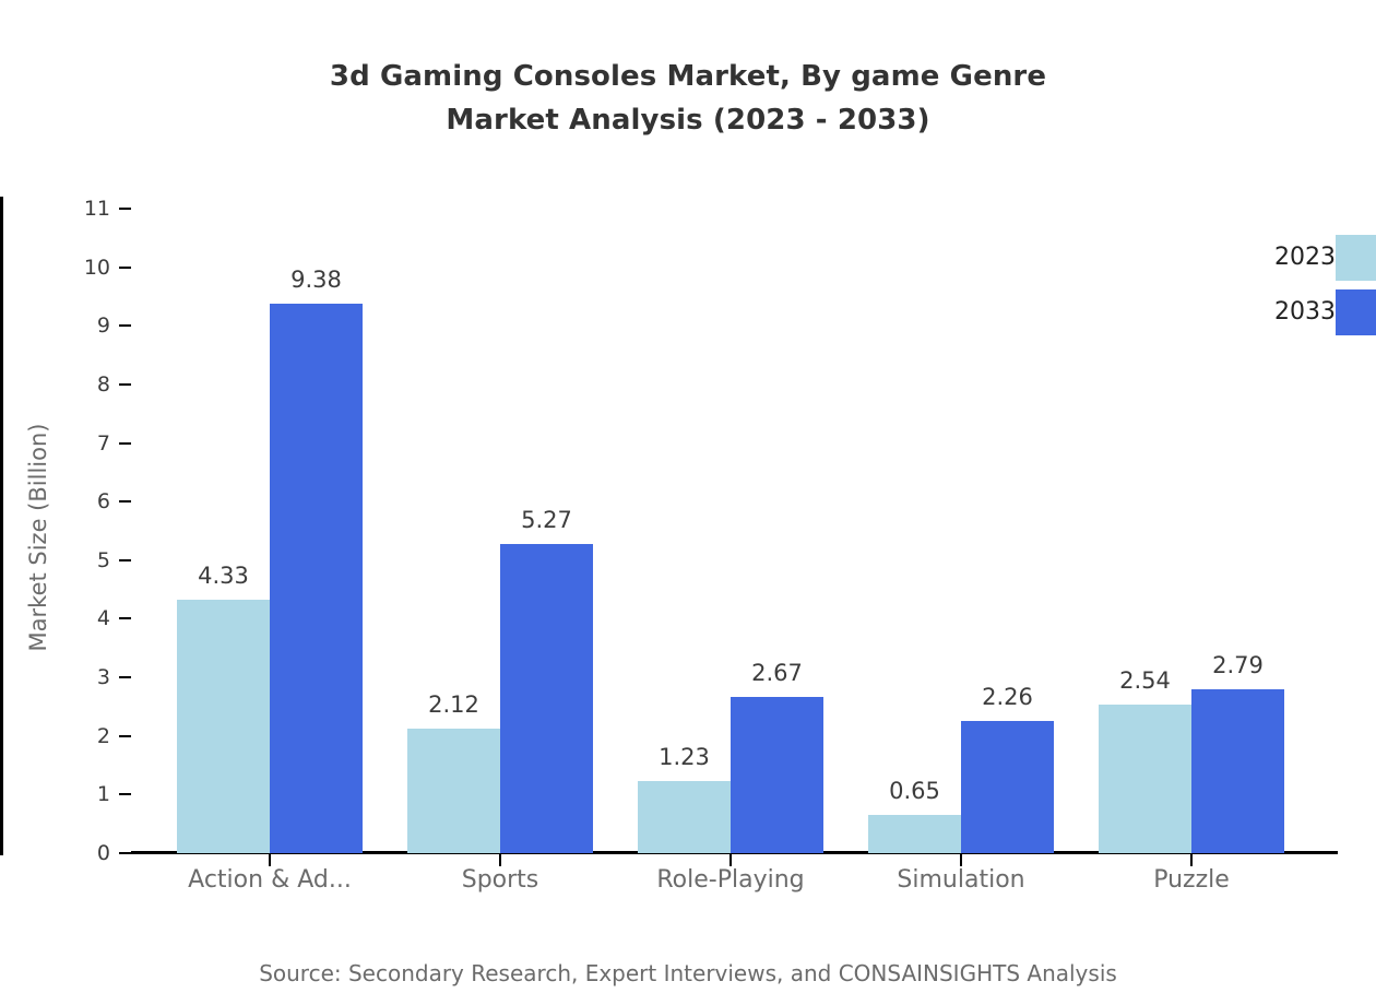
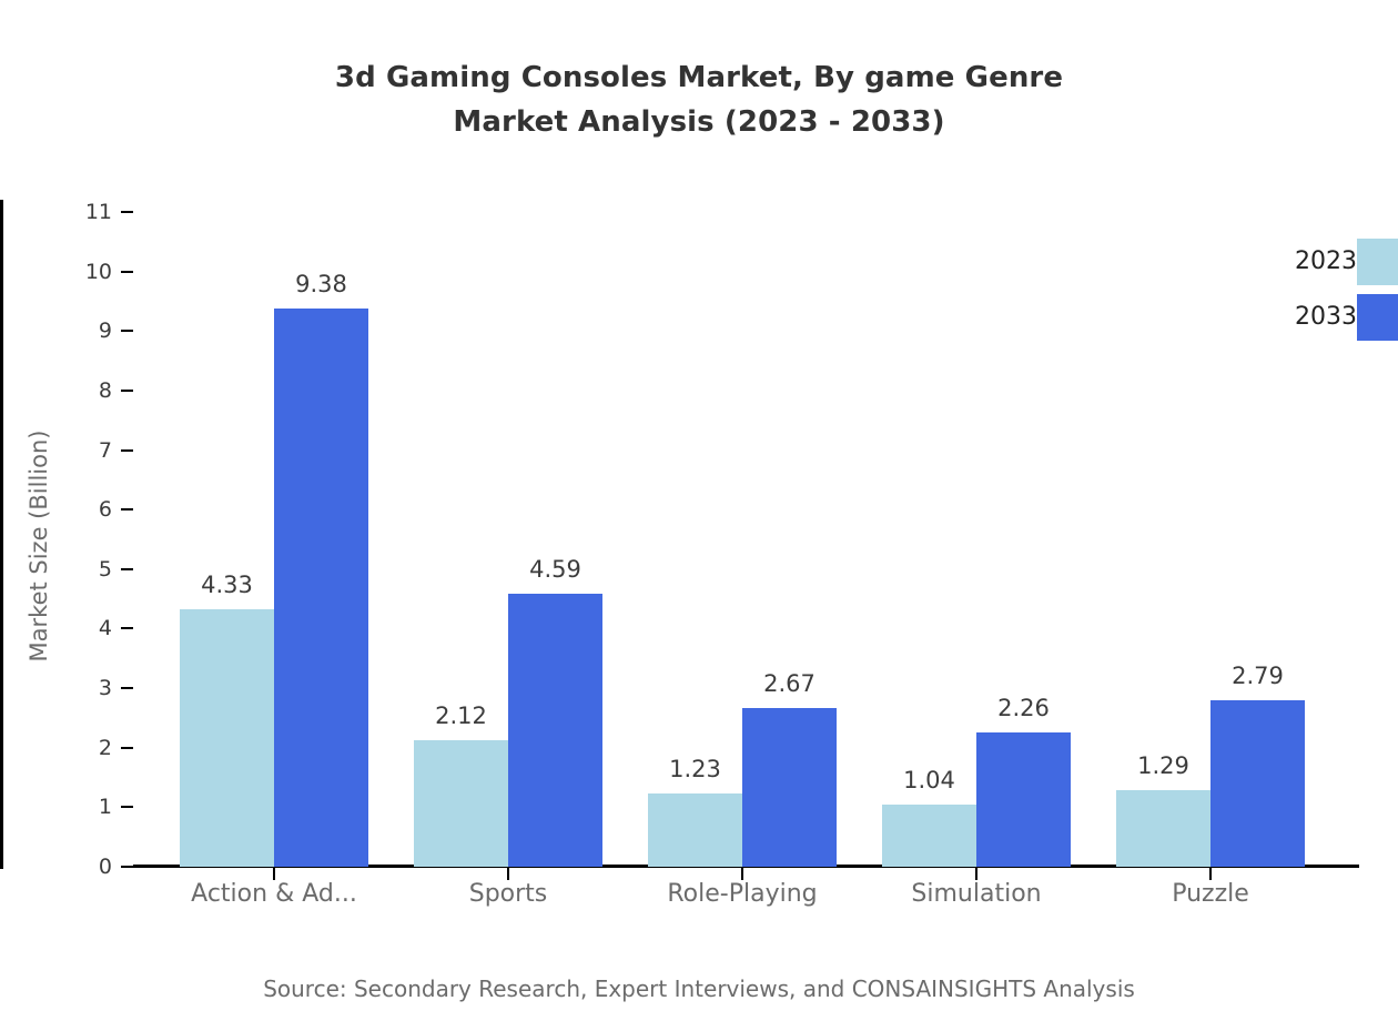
2033/Sports: 5.27 -> 4.59
2023/Simulation: 0.65 -> 1.04
2023/Puzzle: 2.54 -> 1.29
